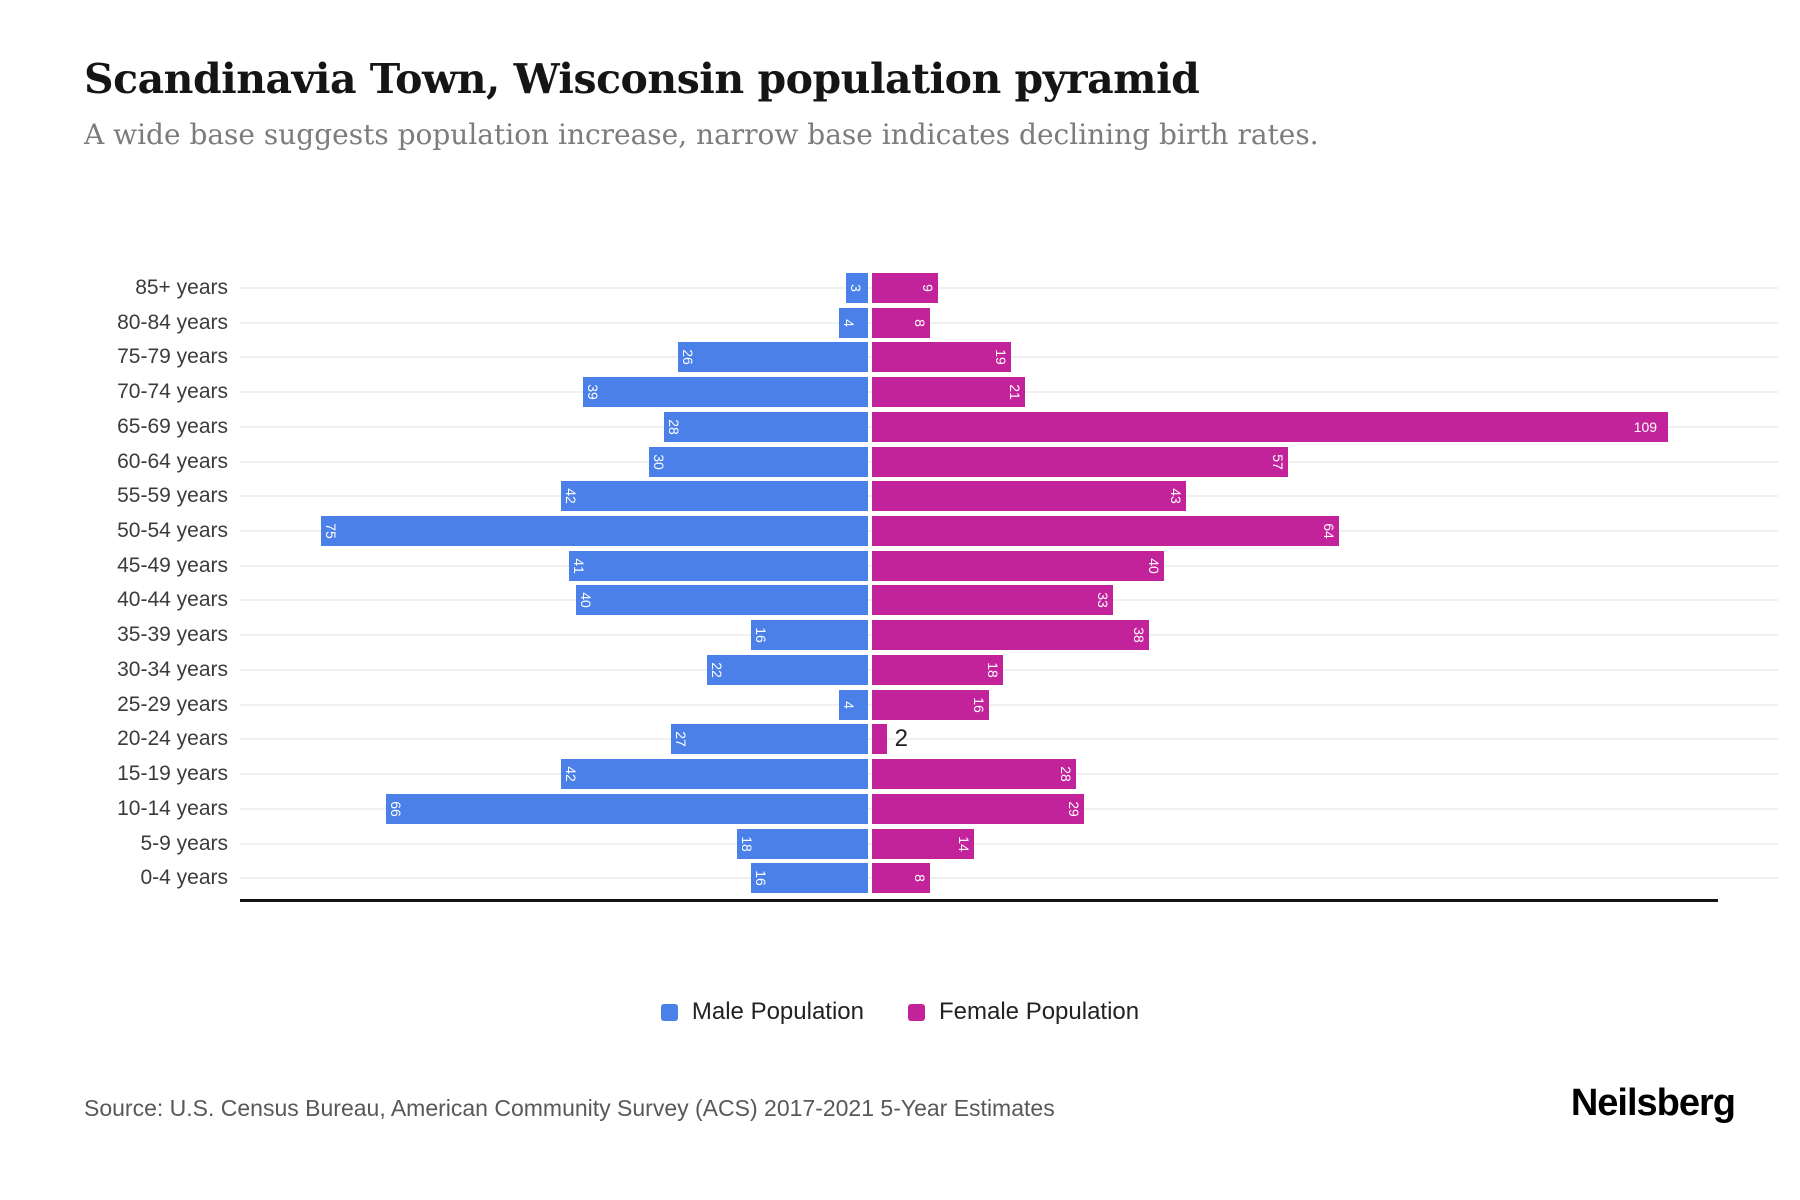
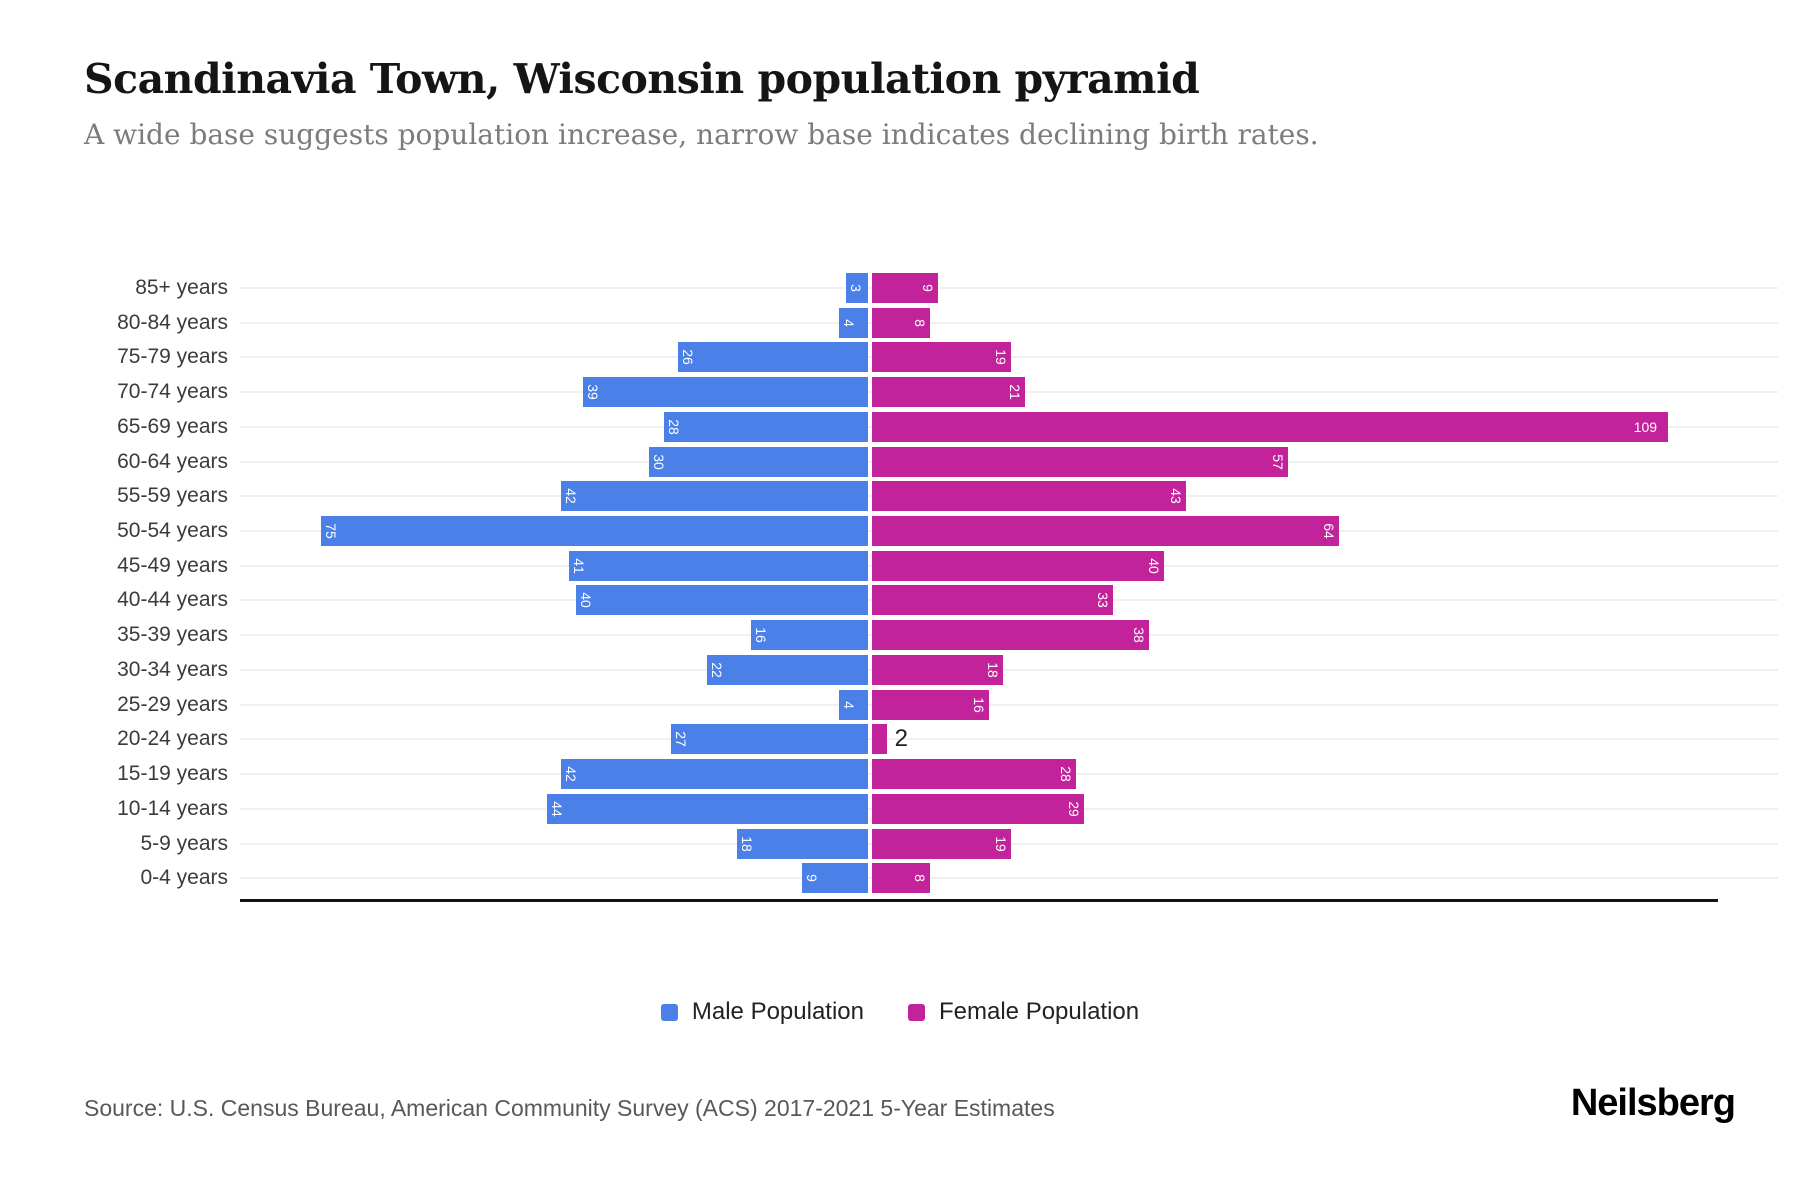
Male Population/10-14 years: 66 -> 44
Female Population/5-9 years: 14 -> 19
Male Population/0-4 years: 16 -> 9
